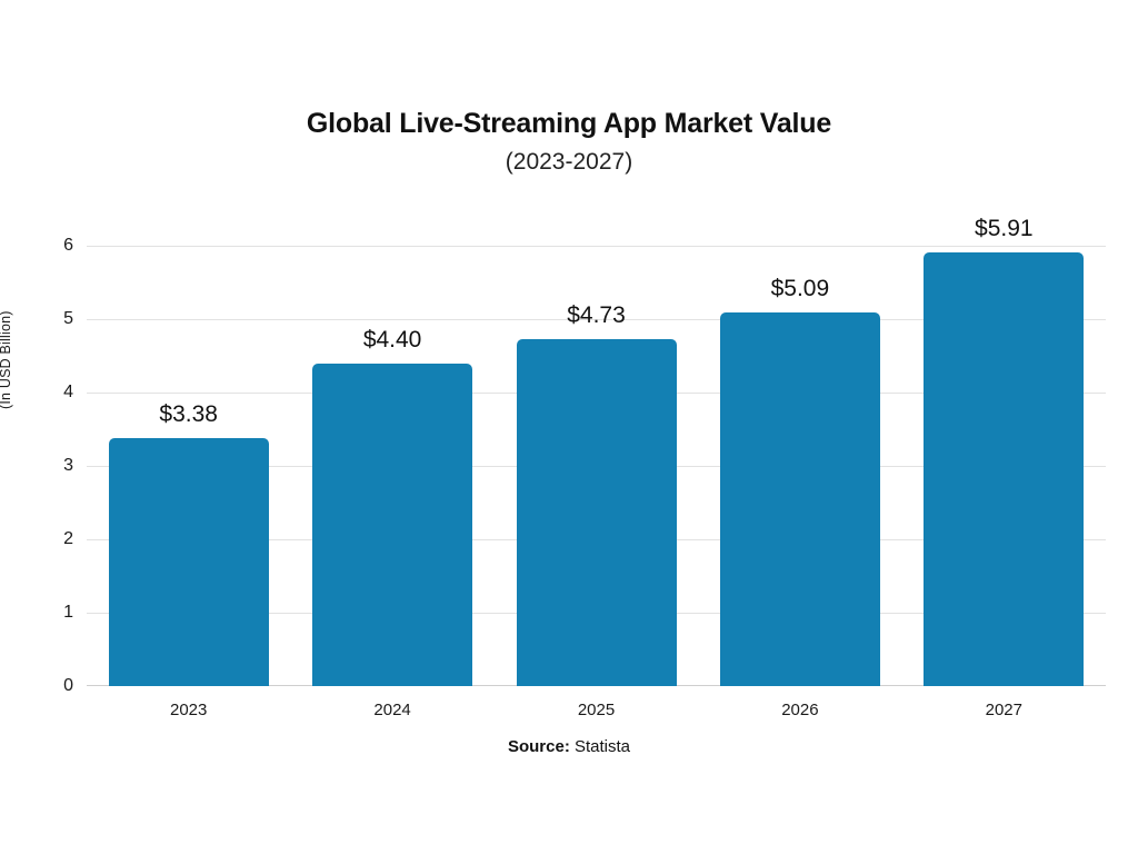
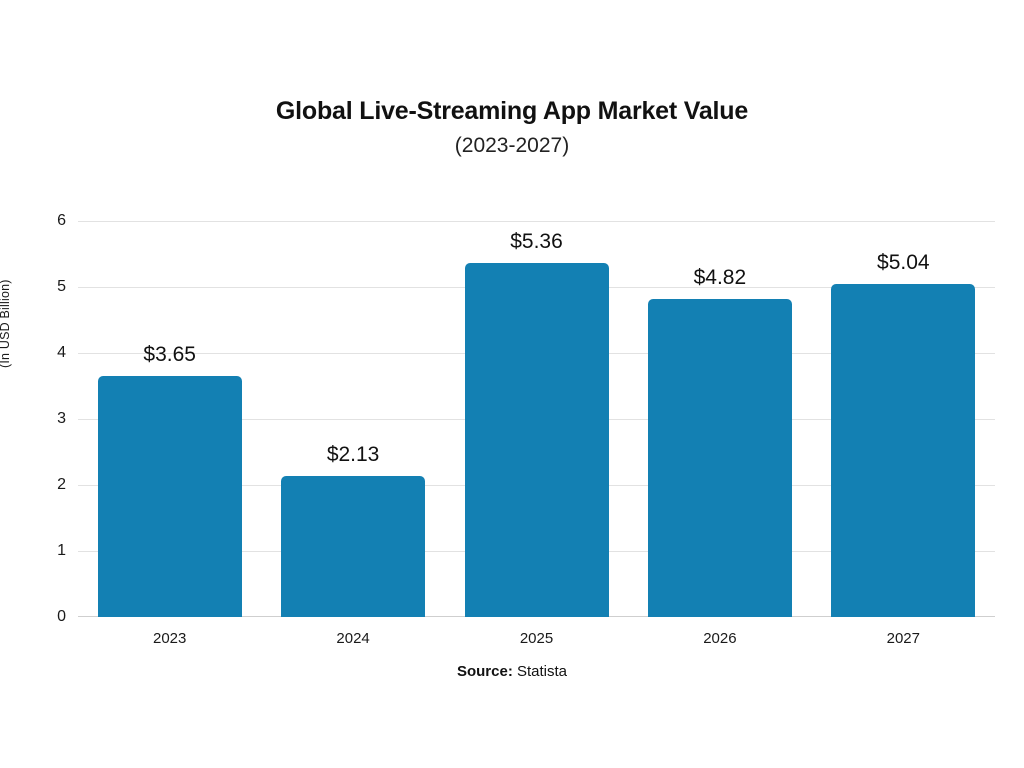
2023: $3.38 -> $3.65
2024: $4.40 -> $2.13
2025: $4.73 -> $5.36
2026: $5.09 -> $4.82
2027: $5.91 -> $5.04
